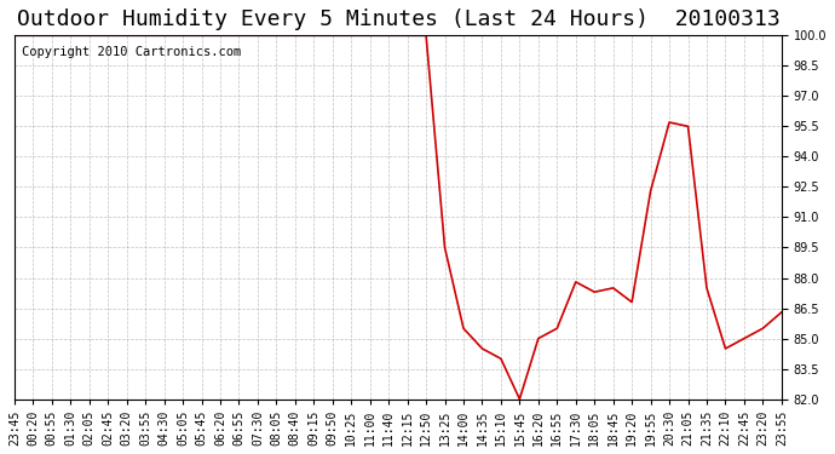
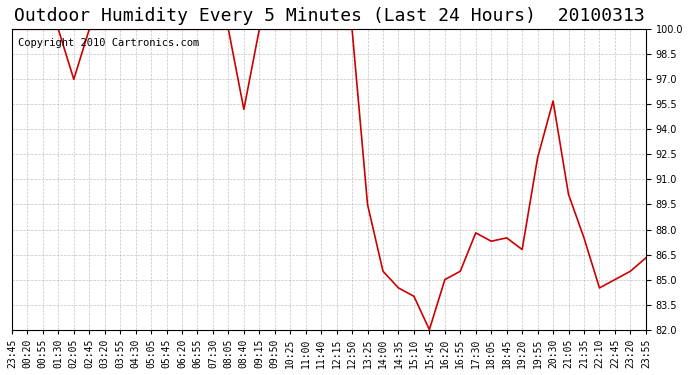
02:05: 100.0 -> 97.0
08:40: 100.0 -> 95.2
21:05: 95.5 -> 90.1
